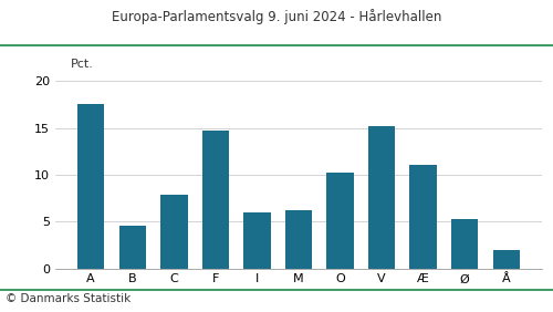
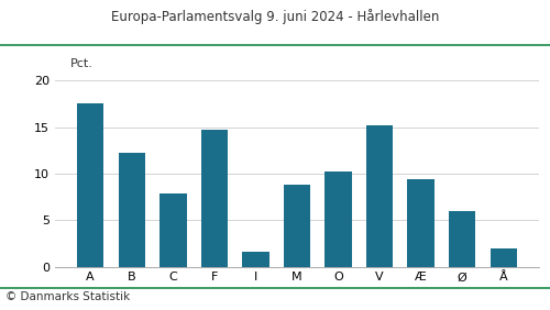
B: 4.5 -> 12.2
I: 6.0 -> 1.6
M: 6.2 -> 8.8
Æ: 11.1 -> 9.4
Ø: 5.3 -> 6.0
